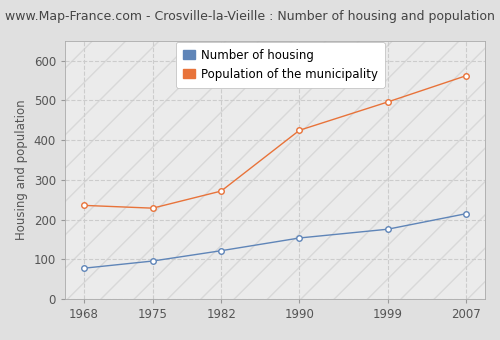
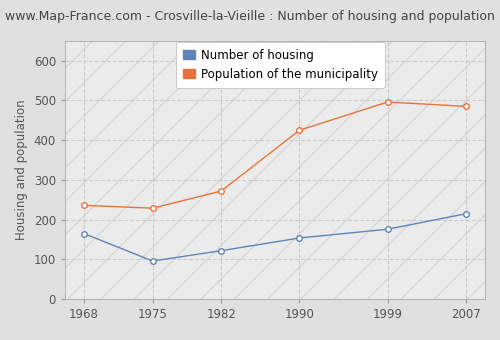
Number of housing/1968: 78 -> 165
Population of the municipality/2007: 562 -> 485
